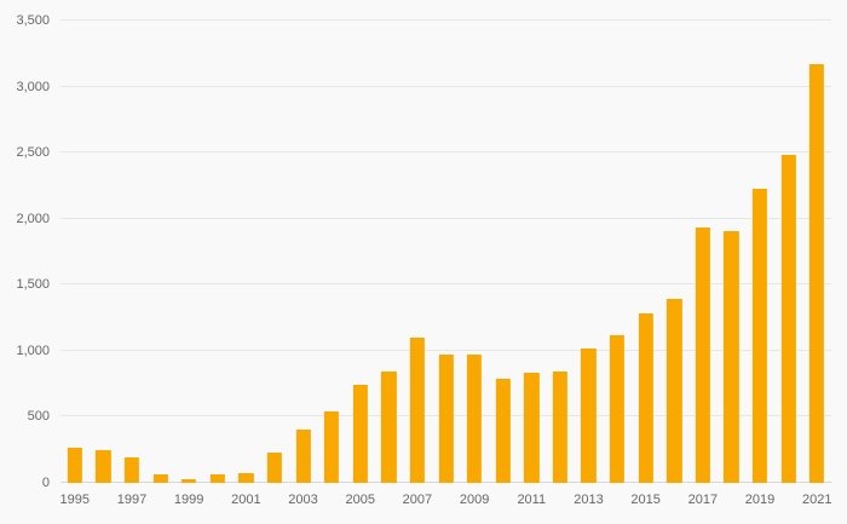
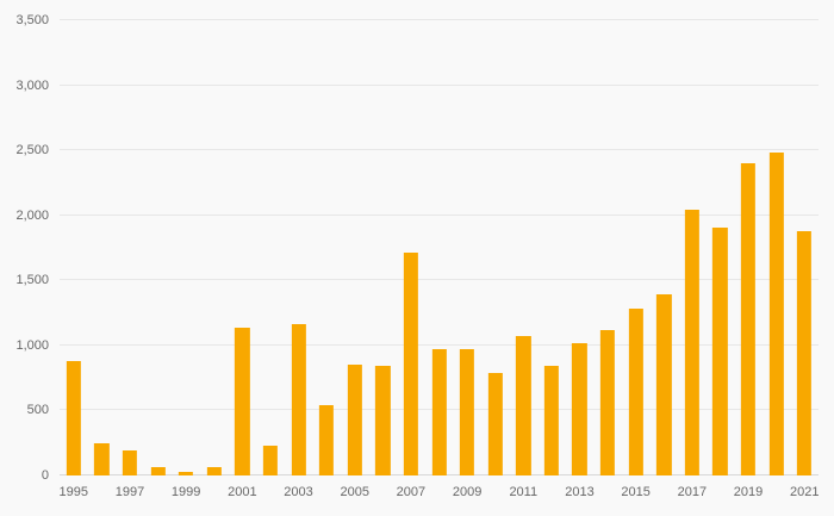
1995: 270 -> 880
2001: 70 -> 1140
2003: 400 -> 1160
2005: 740 -> 850
2007: 1100 -> 1710
2011: 840 -> 1070
2017: 1930 -> 2040
2019: 2230 -> 2400
2021: 3170 -> 1880
